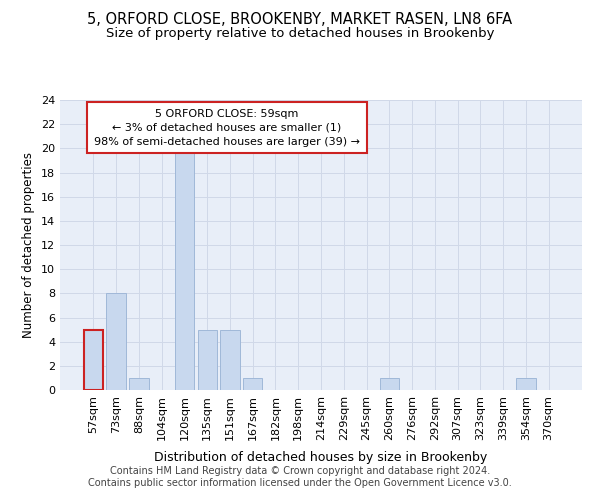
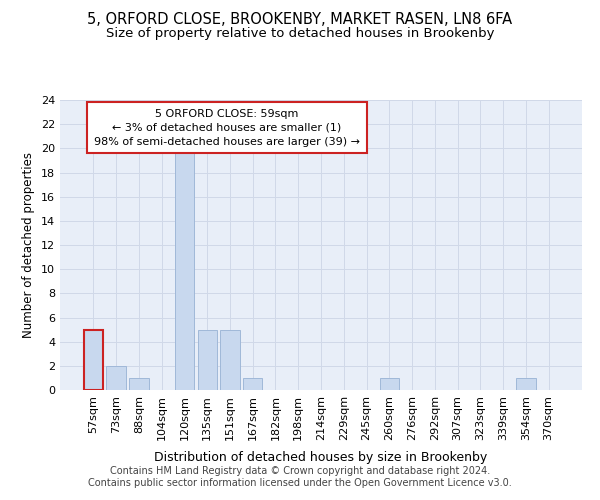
73sqm: 8 -> 2
